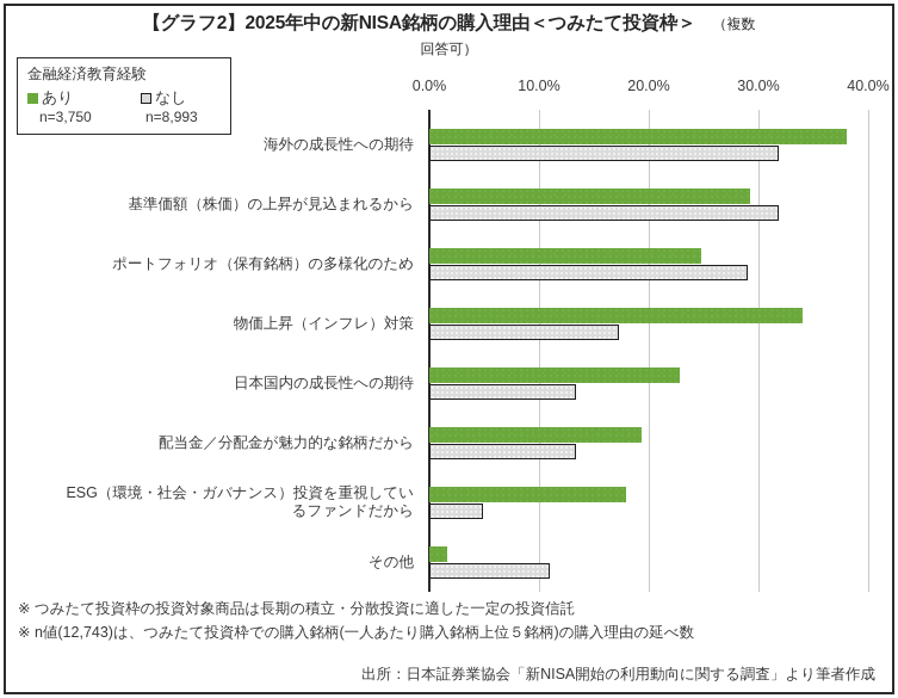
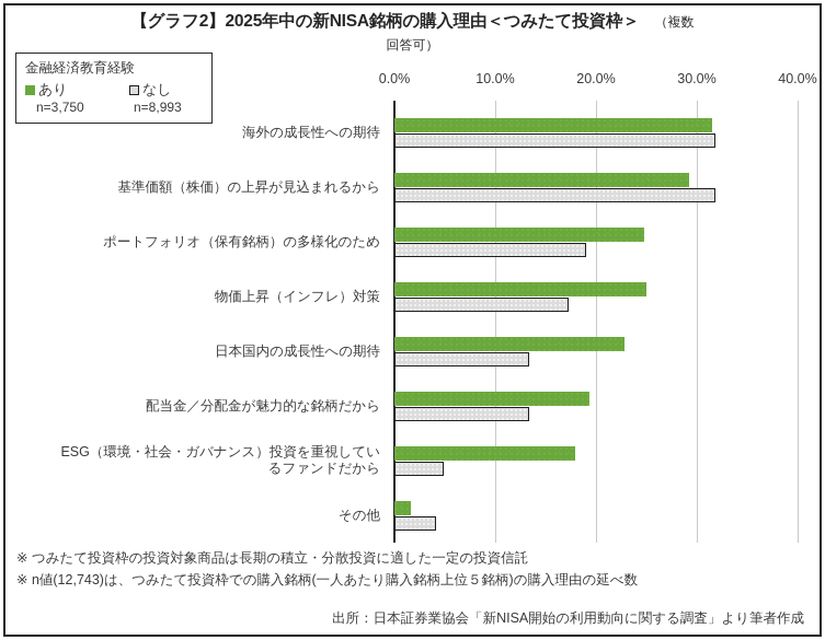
あり/海外の成長性への期待: 38% -> 32%
なし/ポートフォリオ（保有銘柄）の多様化のため: 29% -> 19%
あり/物価上昇（インフレ）対策: 34% -> 25%
なし/その他: 11% -> 4%
